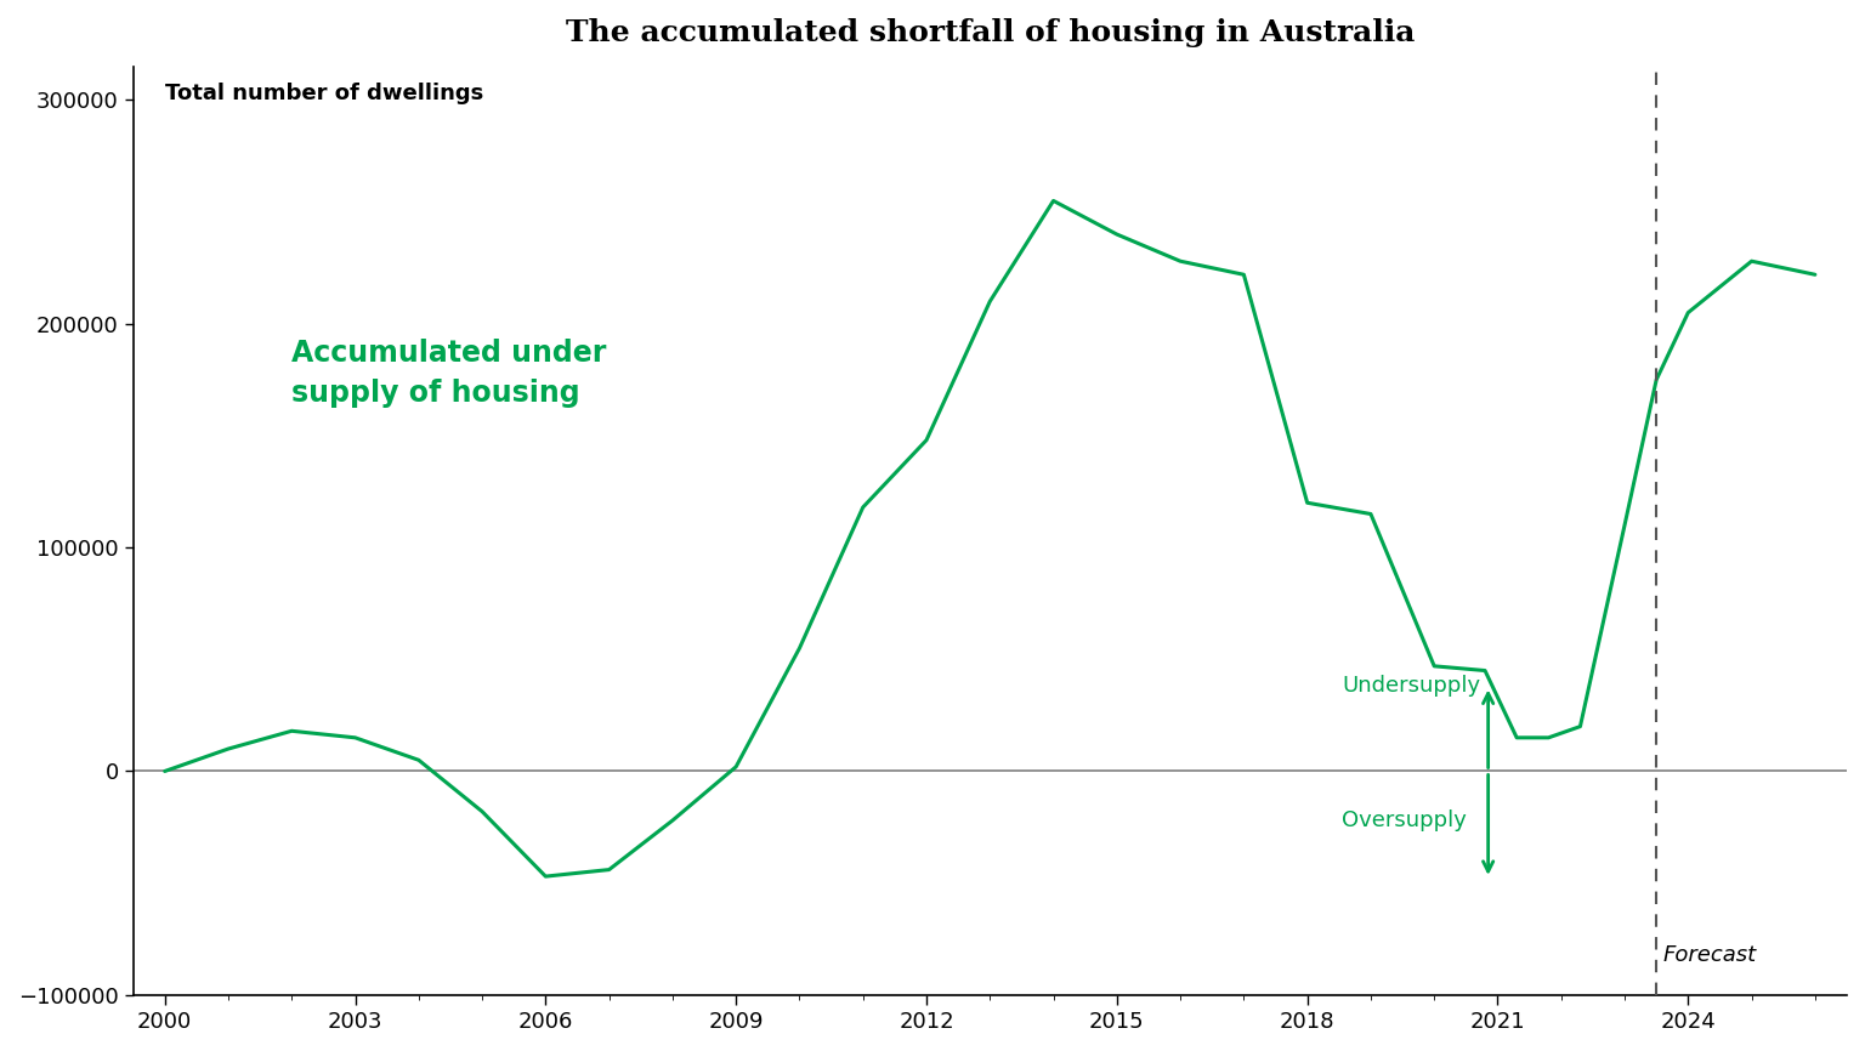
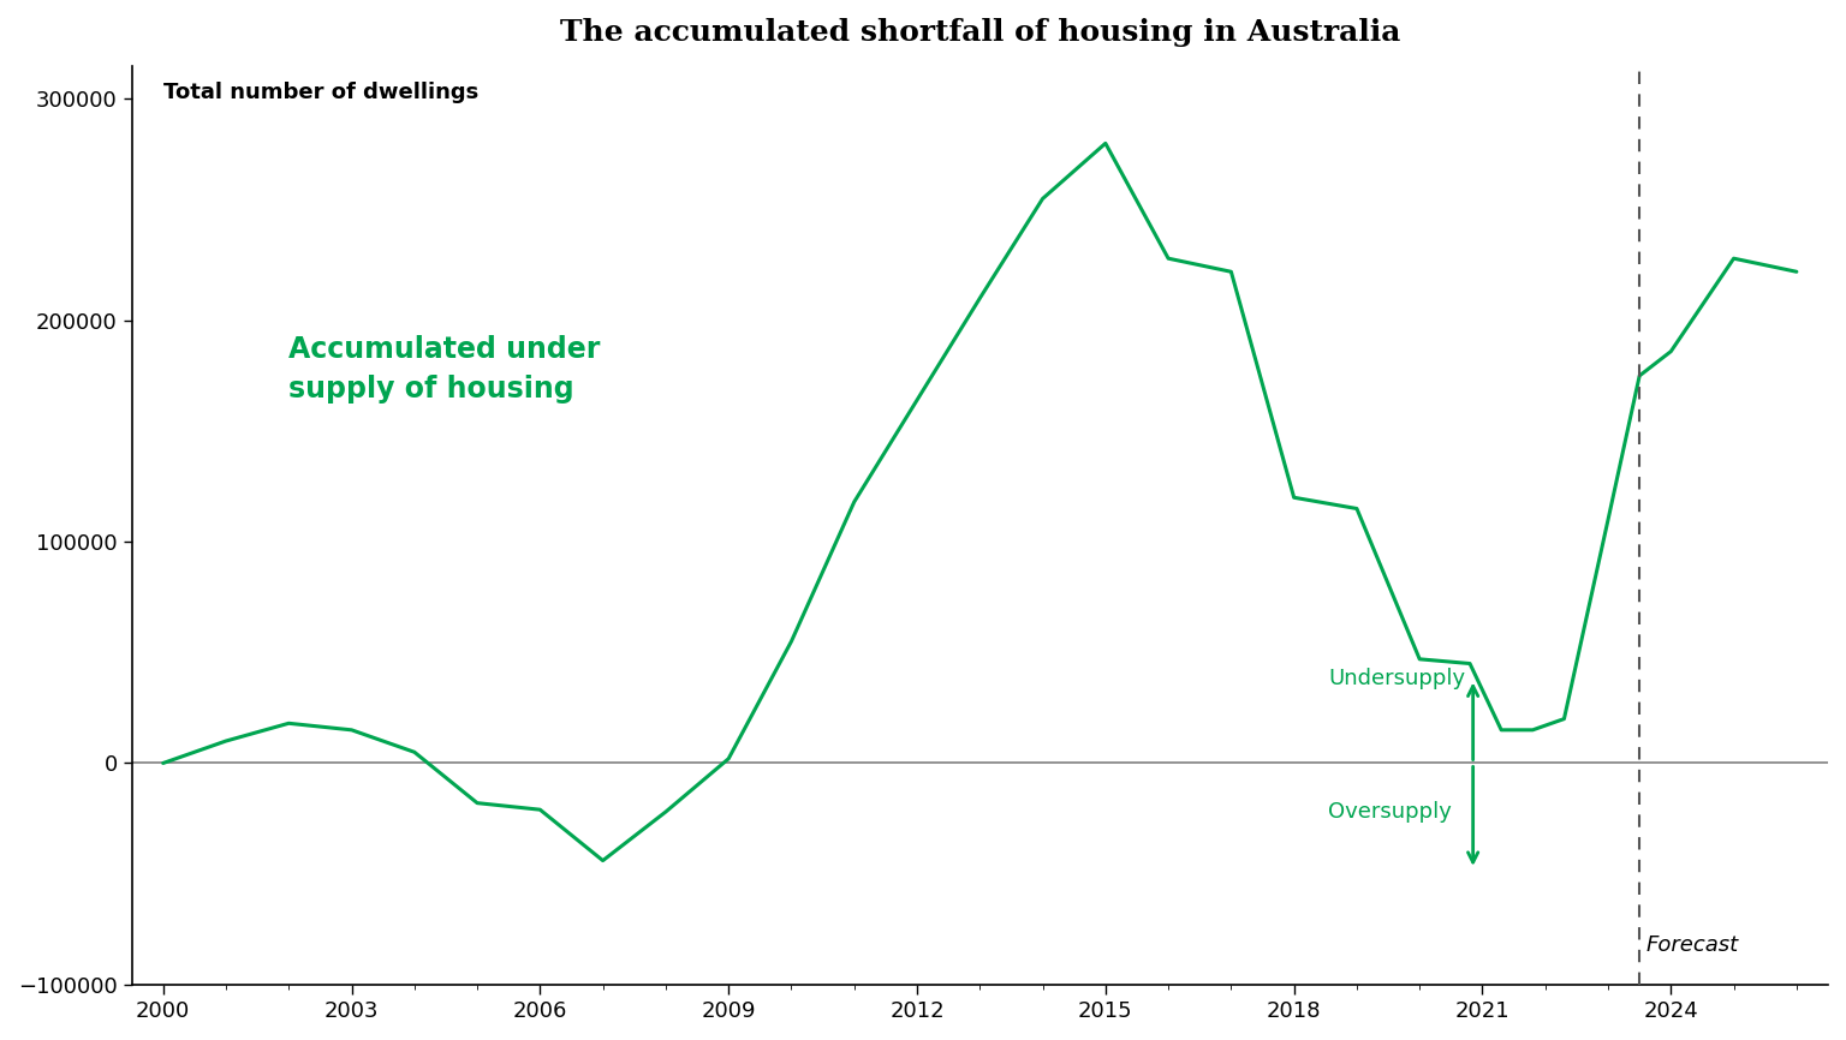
2006: -47000 -> -21000
2012: 148000 -> 164000
2015: 240000 -> 280000
2024: 205000 -> 186000
